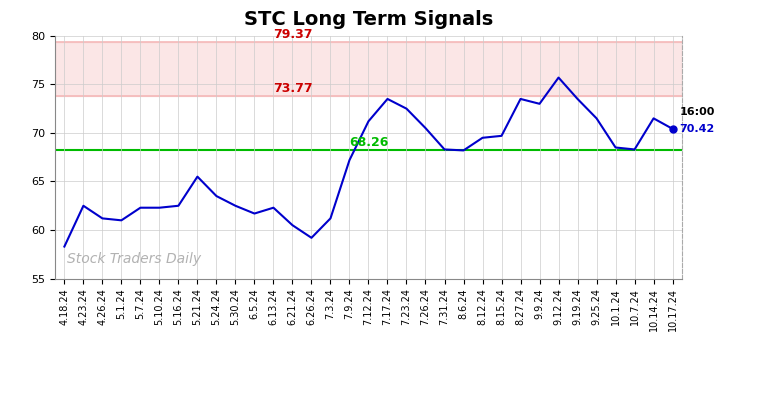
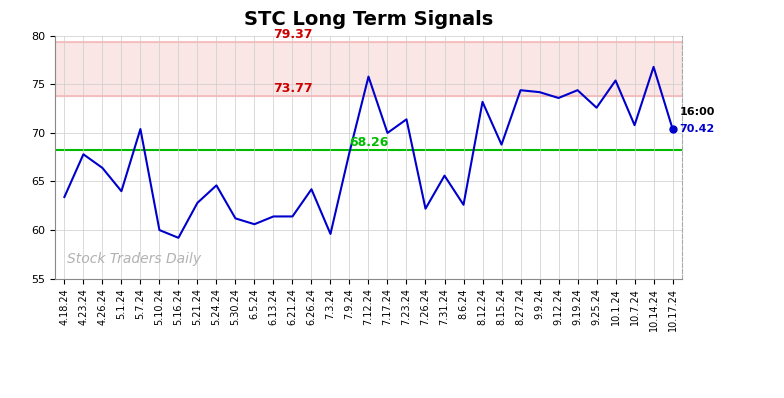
4.18.24: 58.3 -> 63.4
4.23.24: 62.5 -> 67.8
4.26.24: 61.2 -> 66.4
5.1.24: 61.0 -> 64.0
5.7.24: 62.3 -> 70.4
5.10.24: 62.3 -> 60.0
5.16.24: 62.5 -> 59.2
5.21.24: 65.5 -> 62.8
5.24.24: 63.5 -> 64.6
5.30.24: 62.5 -> 61.2
6.5.24: 61.7 -> 60.6
6.13.24: 62.3 -> 61.4
6.21.24: 60.5 -> 61.4
6.26.24: 59.2 -> 64.2
7.3.24: 61.2 -> 59.6
7.9.24: 67.2 -> 68.0
7.12.24: 71.2 -> 75.8
7.17.24: 73.5 -> 70.0
7.23.24: 72.5 -> 71.4
7.26.24: 70.5 -> 62.2
7.31.24: 68.3 -> 65.6
8.6.24: 68.2 -> 62.6
8.12.24: 69.5 -> 73.2
8.15.24: 69.7 -> 68.8
8.27.24: 73.5 -> 74.4
9.9.24: 73.0 -> 74.2
9.12.24: 75.7 -> 73.6
9.19.24: 73.5 -> 74.4
9.25.24: 71.5 -> 72.6
10.1.24: 68.5 -> 75.4
10.7.24: 68.3 -> 70.8
10.14.24: 71.5 -> 76.8
